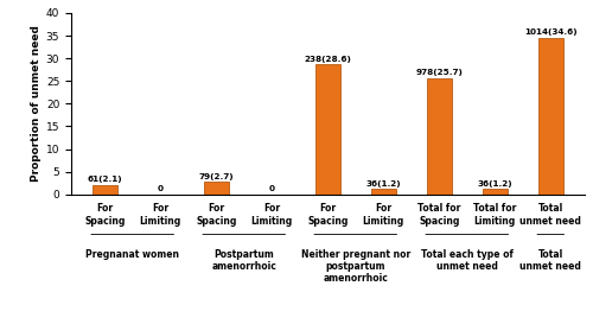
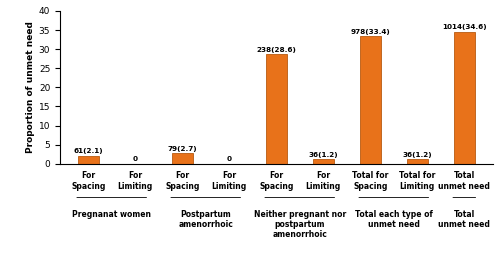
Total for Spacing: 25.7 -> 33.4
